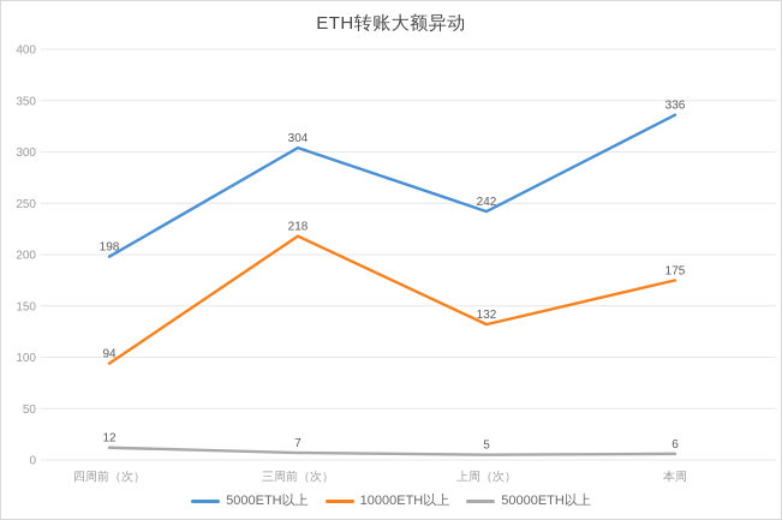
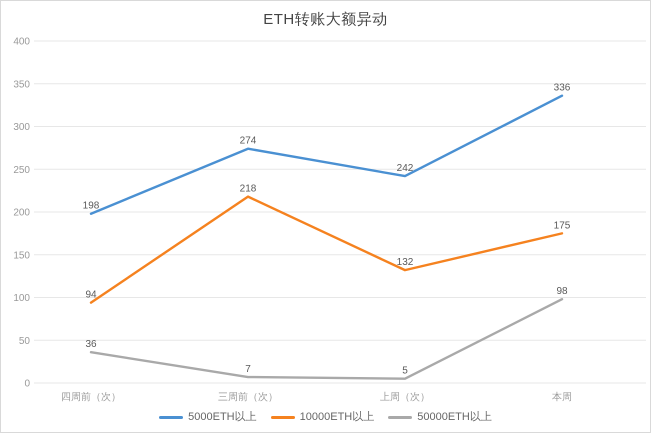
50000ETH以上/四周前（次）: 12 -> 36
5000ETH以上/三周前（次）: 304 -> 274
50000ETH以上/本周: 6 -> 98
